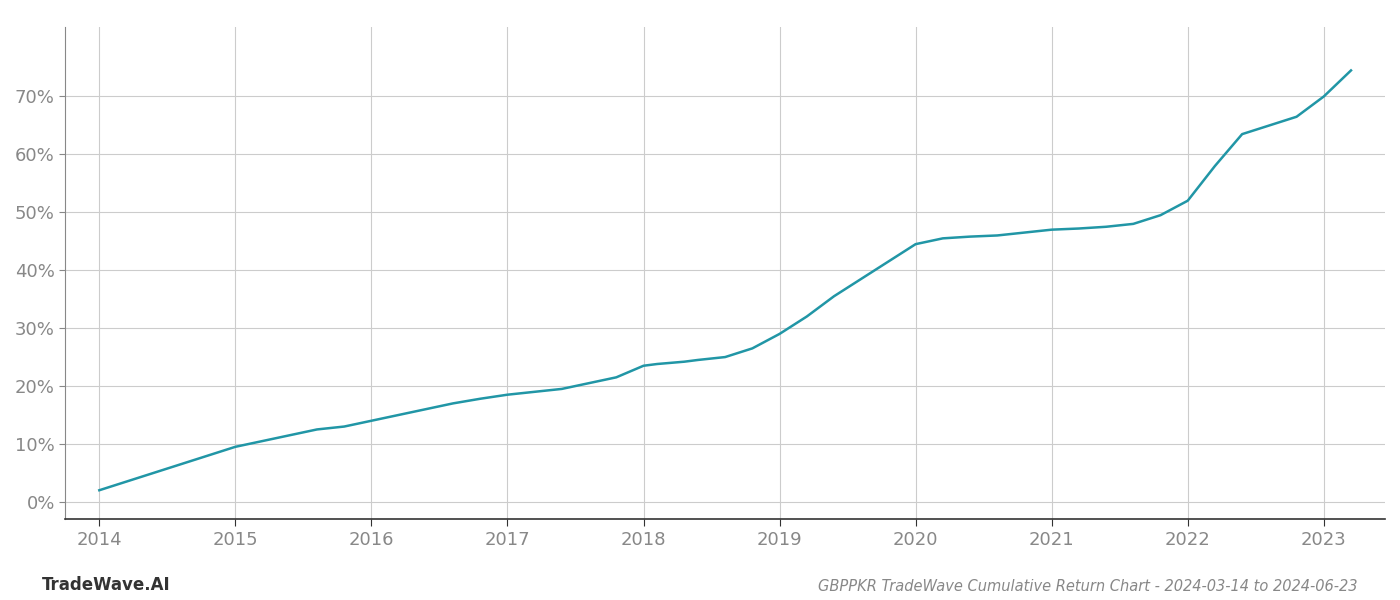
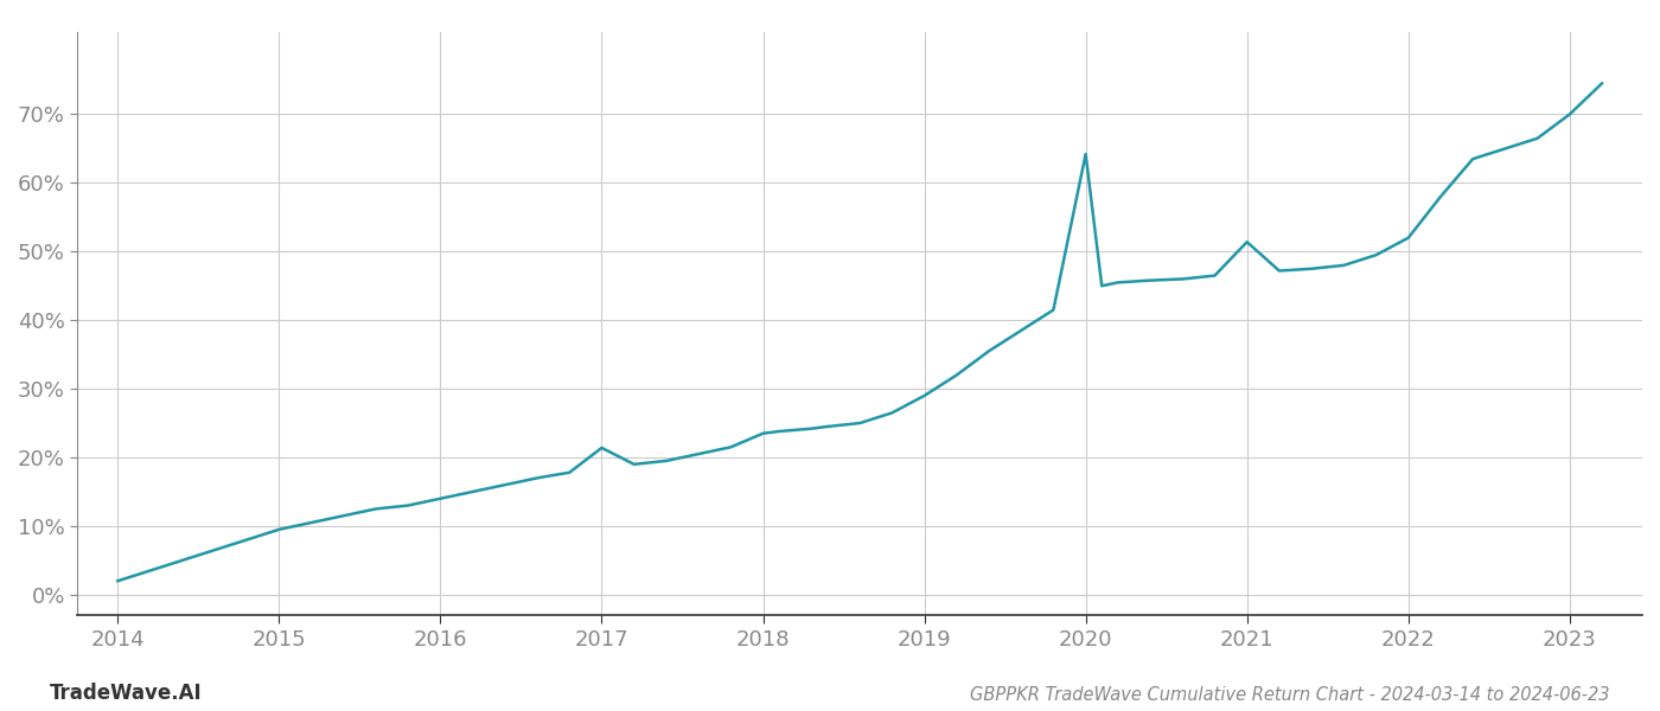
2017: 18.5% -> 21.4%
2020: 44.5% -> 64.2%
2021: 47.0% -> 51.4%
